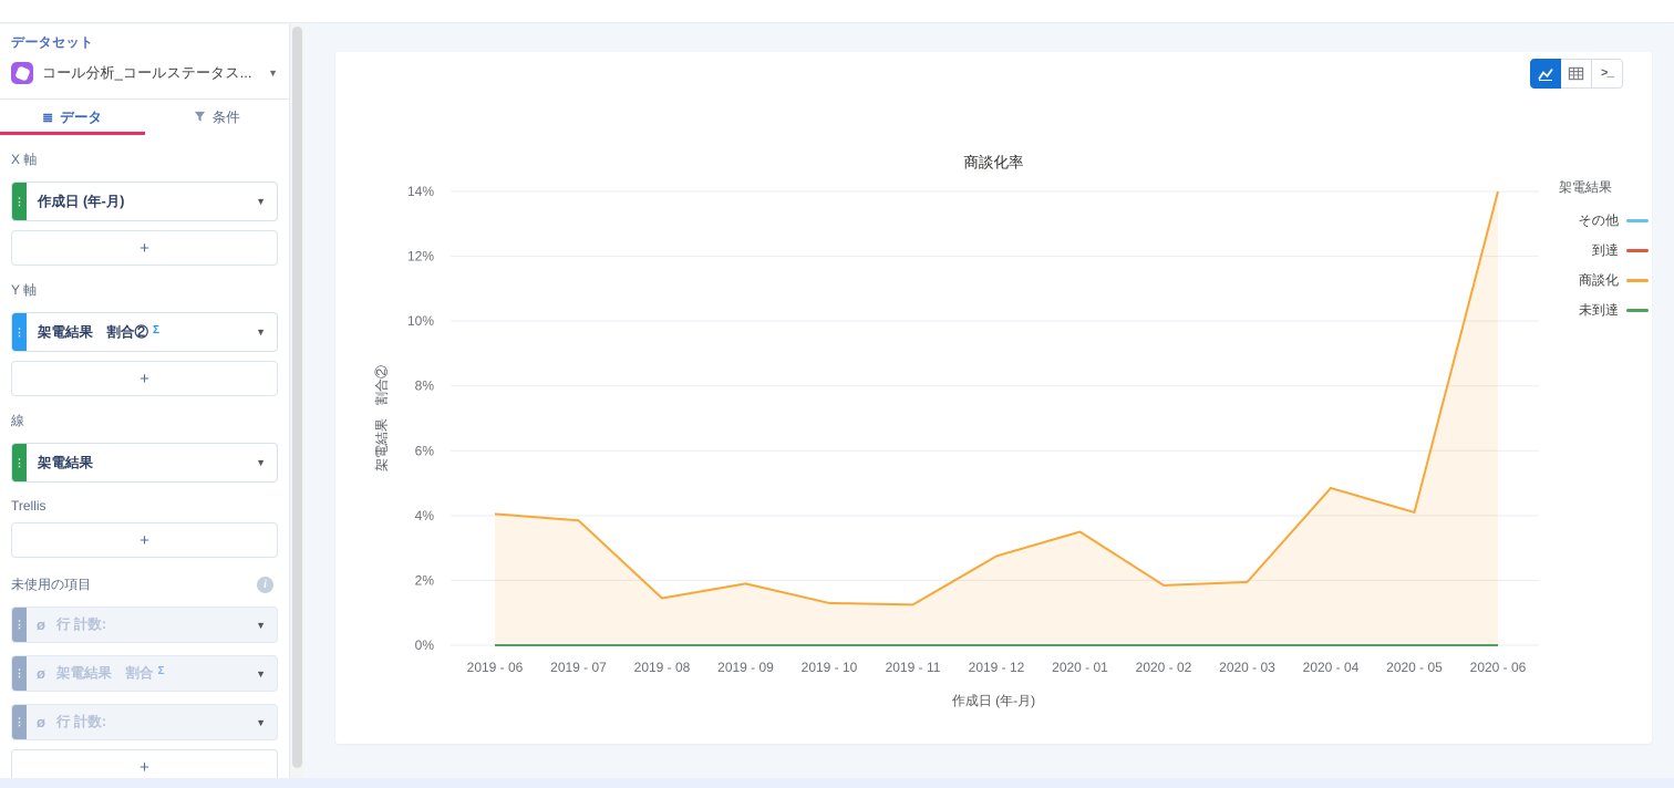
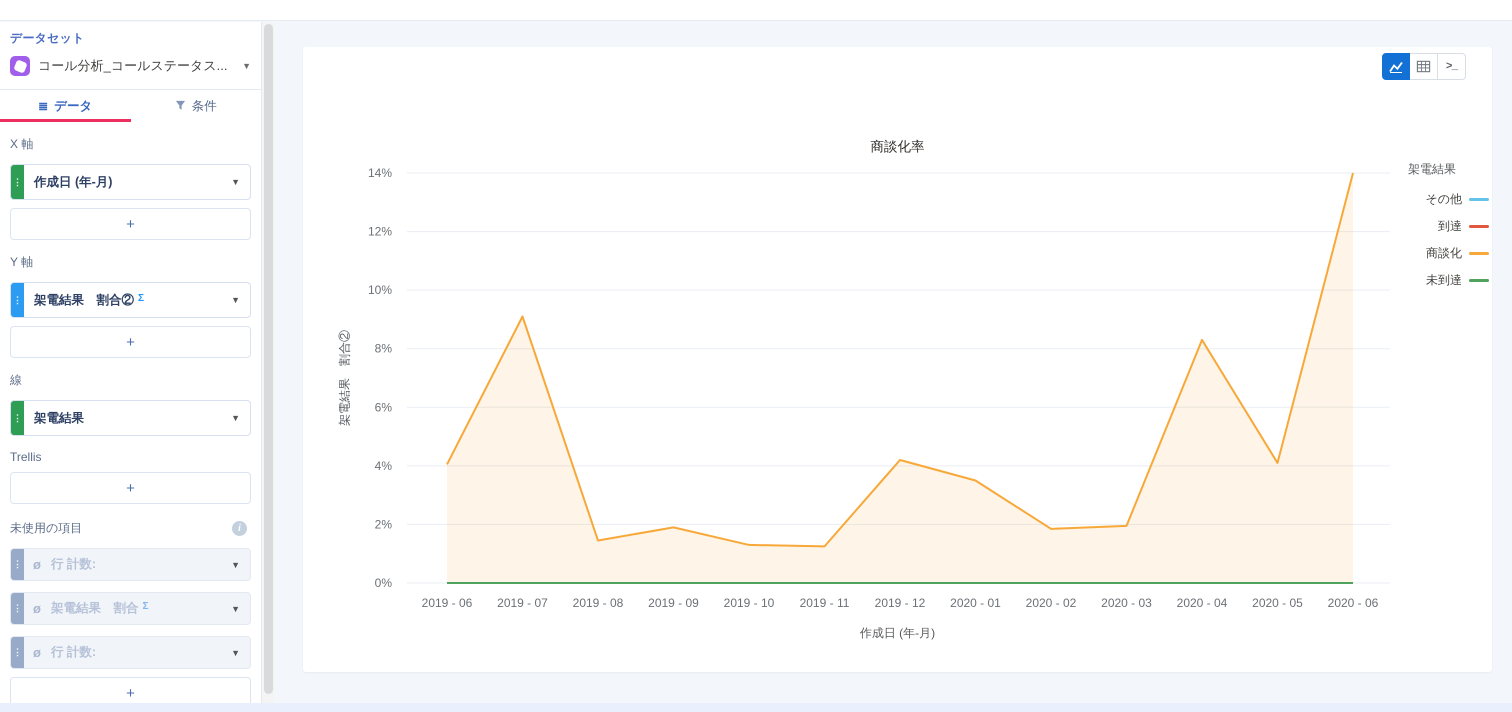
商談化/2019 - 07: 3.9% -> 9.1%
商談化/2019 - 12: 2.8% -> 4.2%
商談化/2020 - 04: 4.8% -> 8.3%
